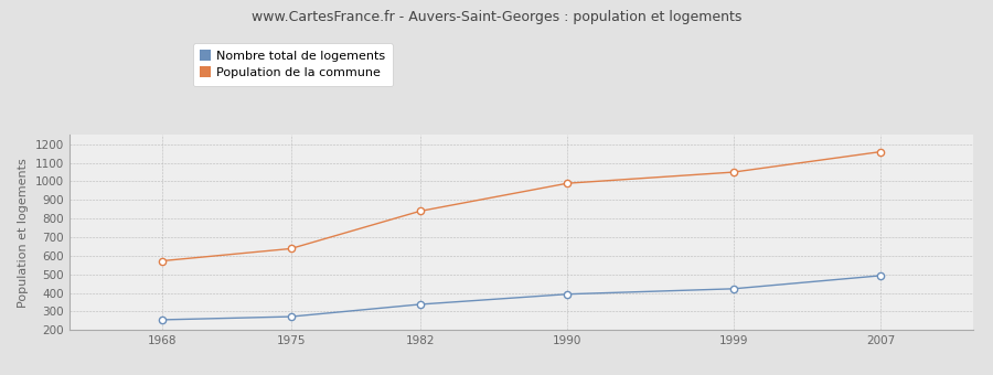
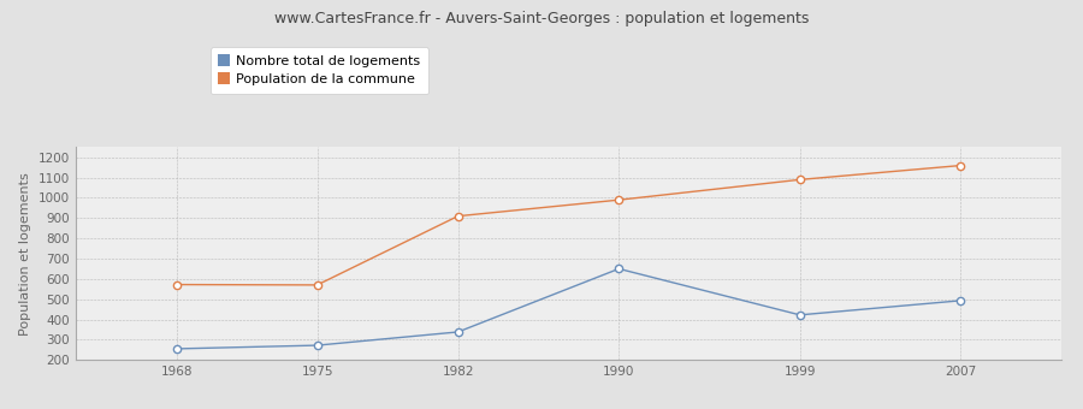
Population de la commune/1975: 640 -> 570
Population de la commune/1982: 840 -> 910
Nombre total de logements/1990: 390 -> 650
Population de la commune/1999: 1050 -> 1090
